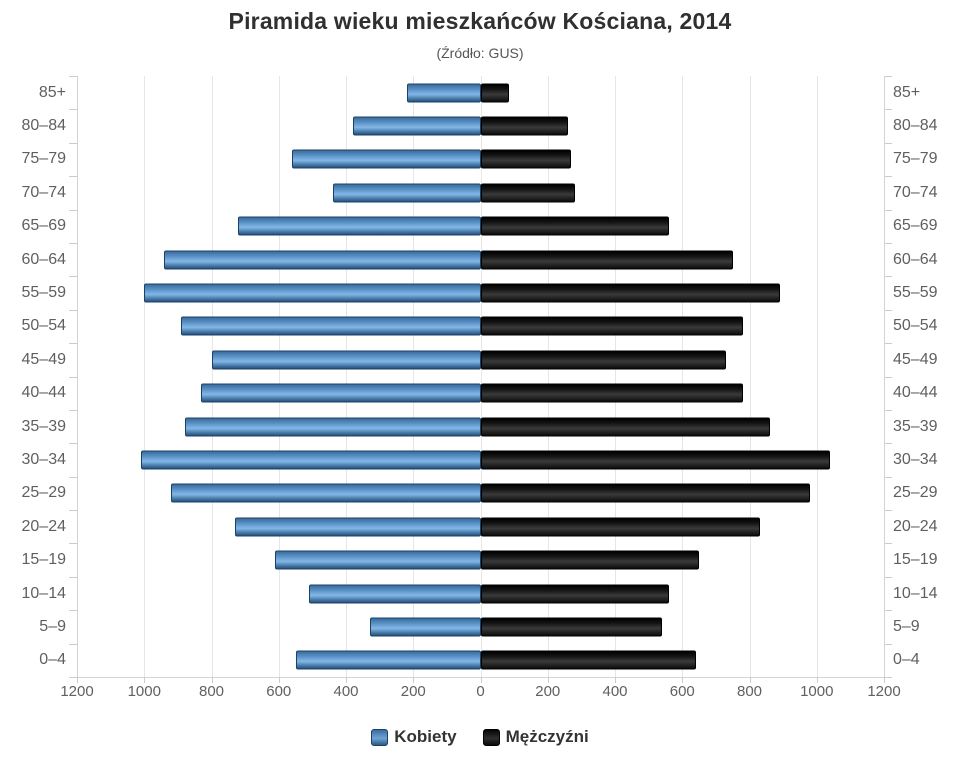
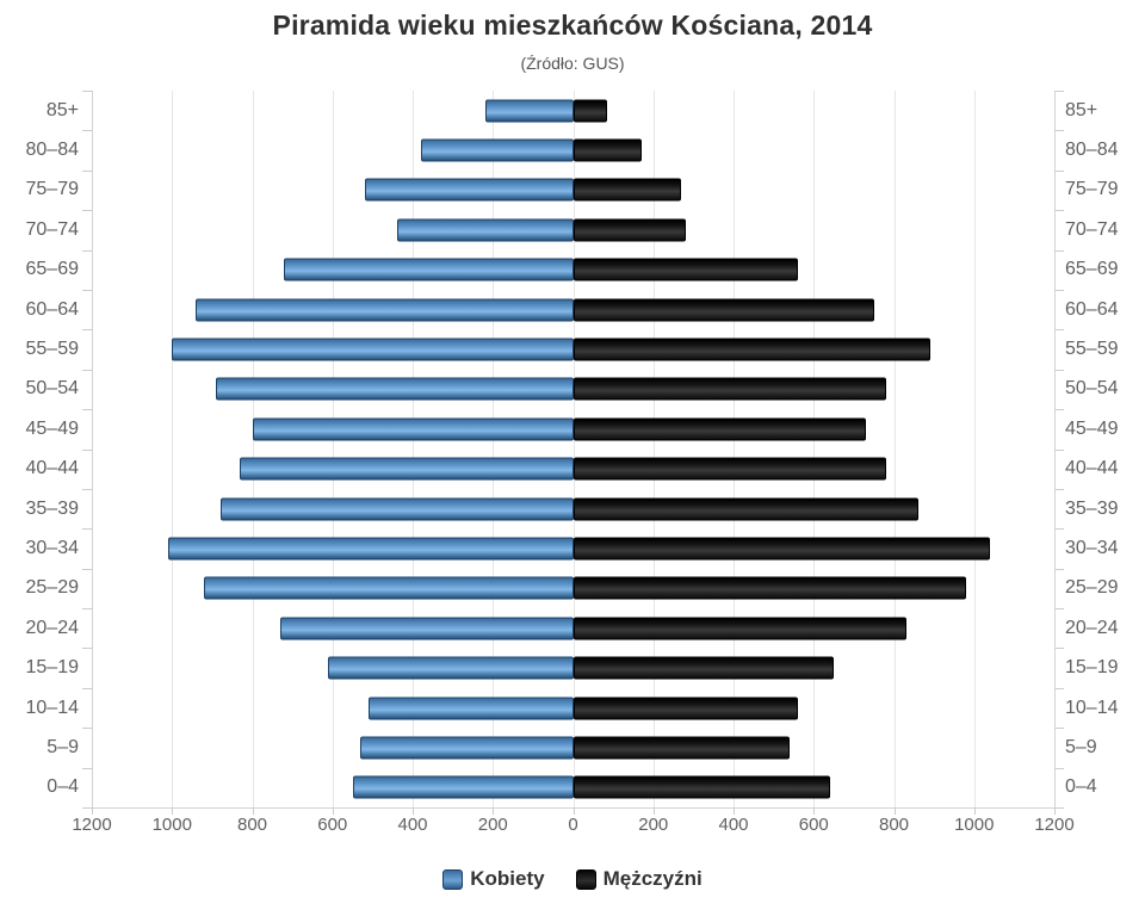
Mężczyźni/80–84: 260 -> 170
Kobiety/75–79: 560 -> 520
Kobiety/5–9: 330 -> 530
